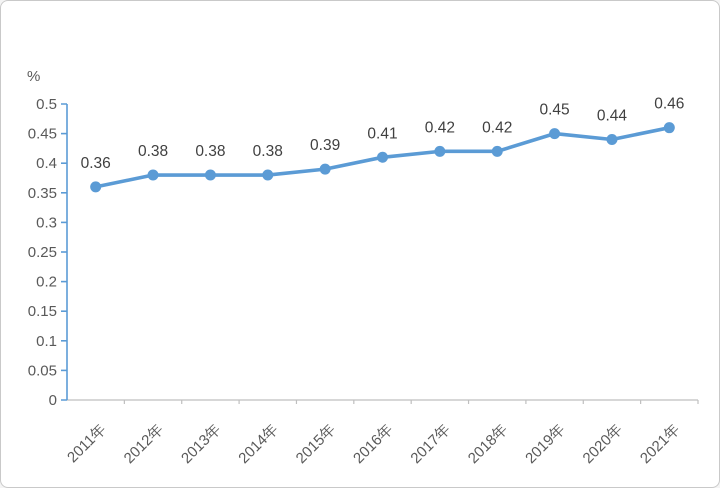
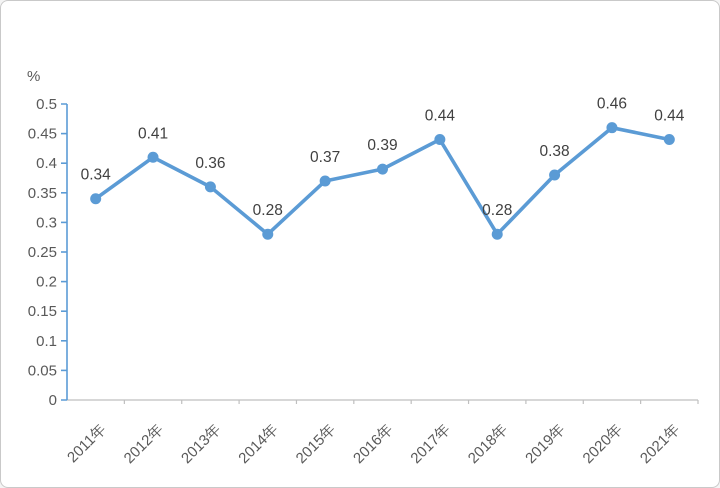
2011年: 0.36 -> 0.34
2012年: 0.38 -> 0.41
2013年: 0.38 -> 0.36
2014年: 0.38 -> 0.28
2015年: 0.39 -> 0.37
2016年: 0.41 -> 0.39
2017年: 0.42 -> 0.44
2018年: 0.42 -> 0.28
2019年: 0.45 -> 0.38
2020年: 0.44 -> 0.46
2021年: 0.46 -> 0.44
